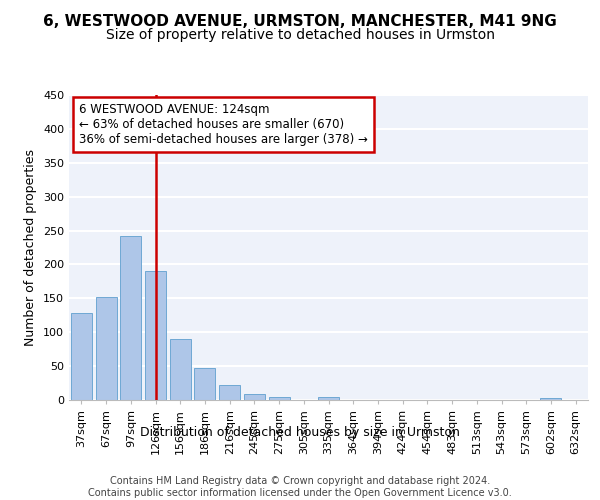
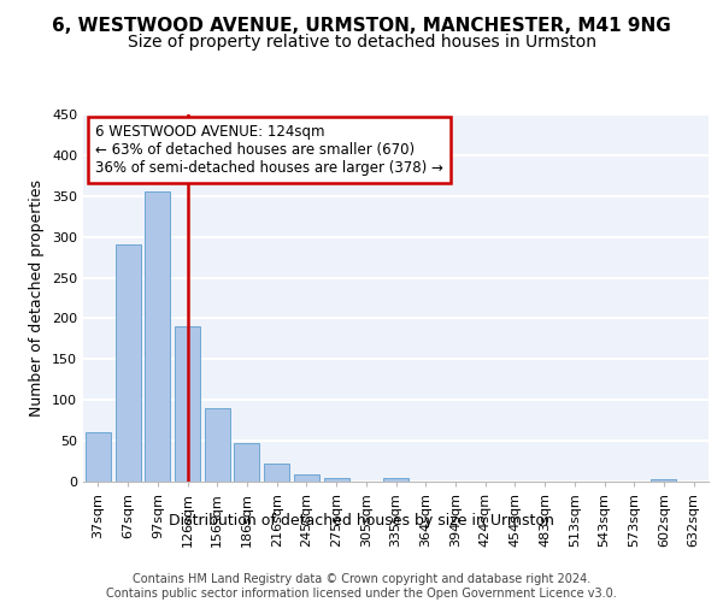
37sqm: 128 -> 60
67sqm: 152 -> 290
97sqm: 242 -> 355
